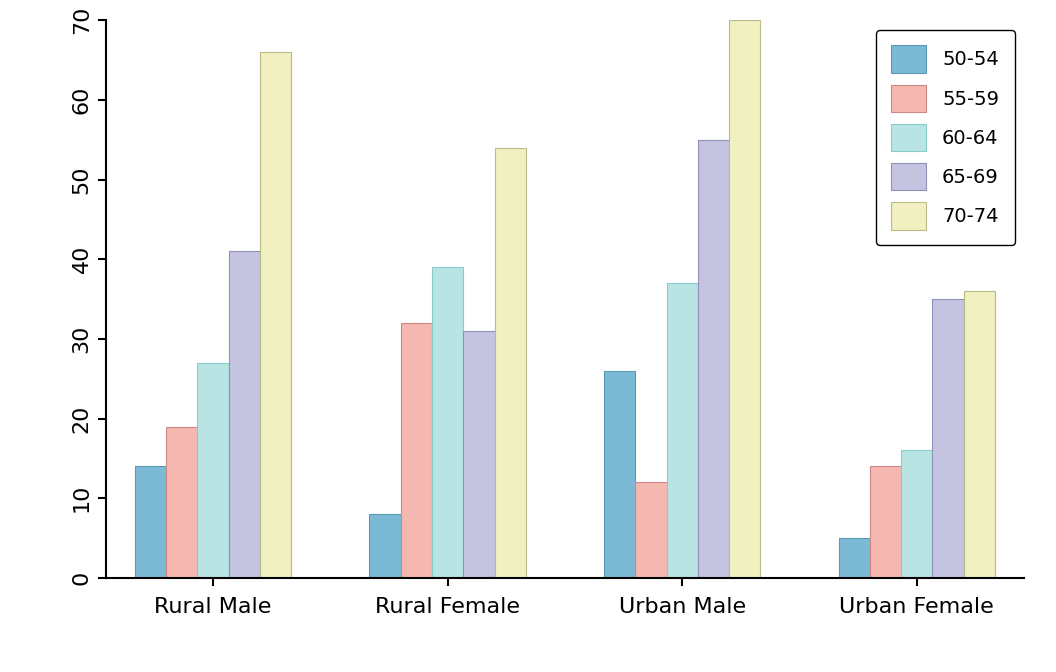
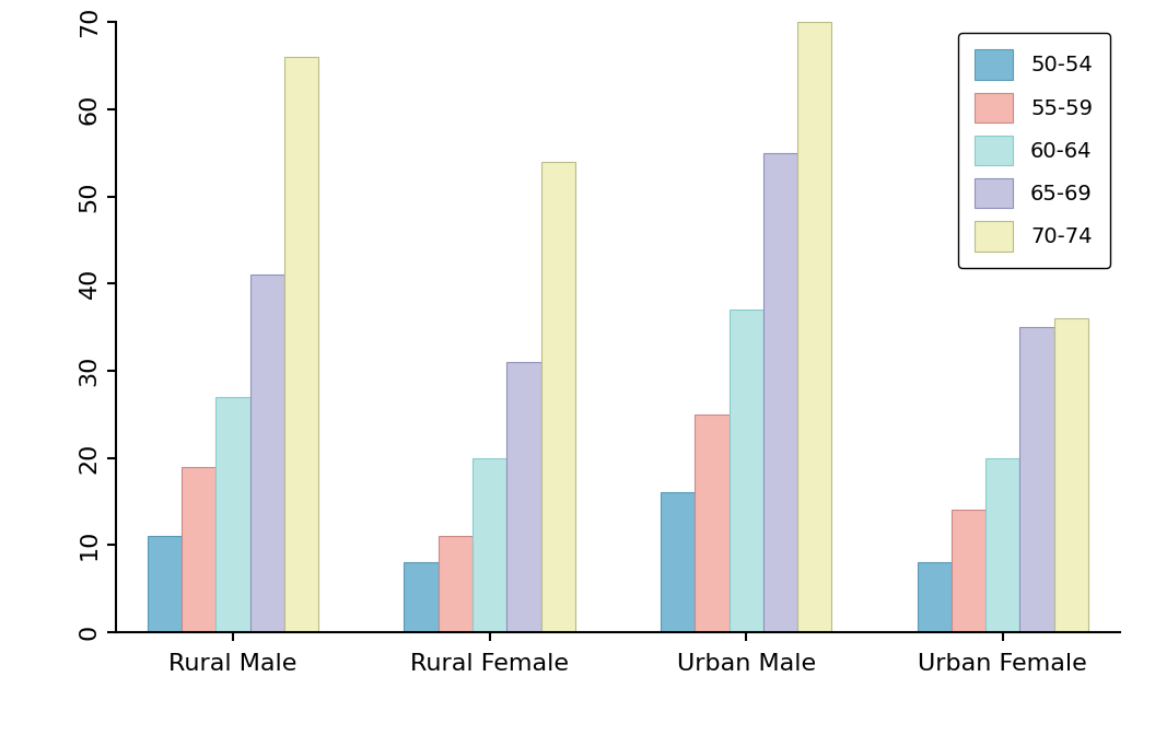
50-54/Rural Male: 14 -> 11
55-59/Rural Female: 32 -> 11
60-64/Rural Female: 39 -> 20
50-54/Urban Male: 26 -> 16
55-59/Urban Male: 12 -> 25
50-54/Urban Female: 5 -> 8
60-64/Urban Female: 16 -> 20
